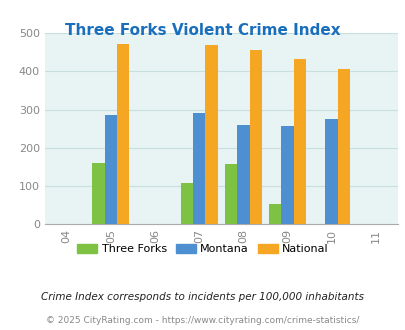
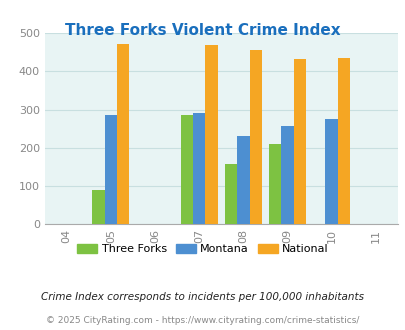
Three Forks/05: 160 -> 90
Three Forks/07: 107 -> 285
Montana/08: 260 -> 230
Three Forks/09: 53 -> 210
National/10: 407 -> 435
